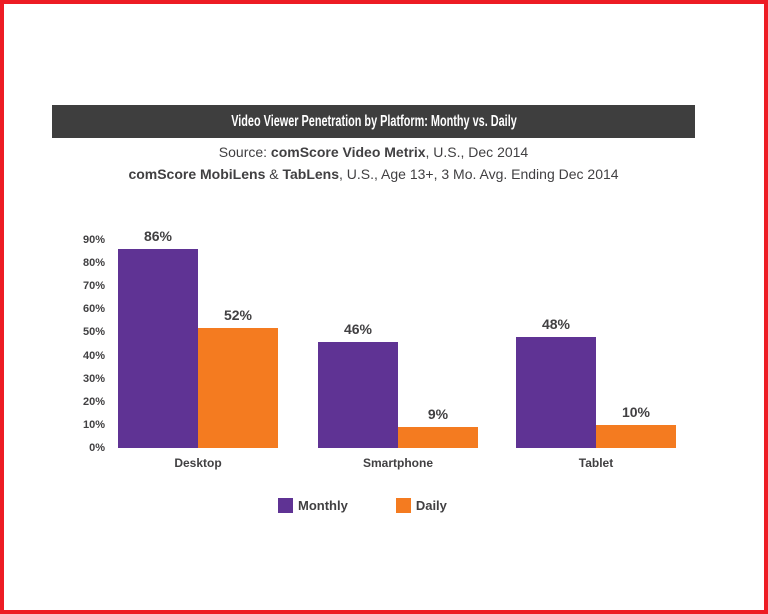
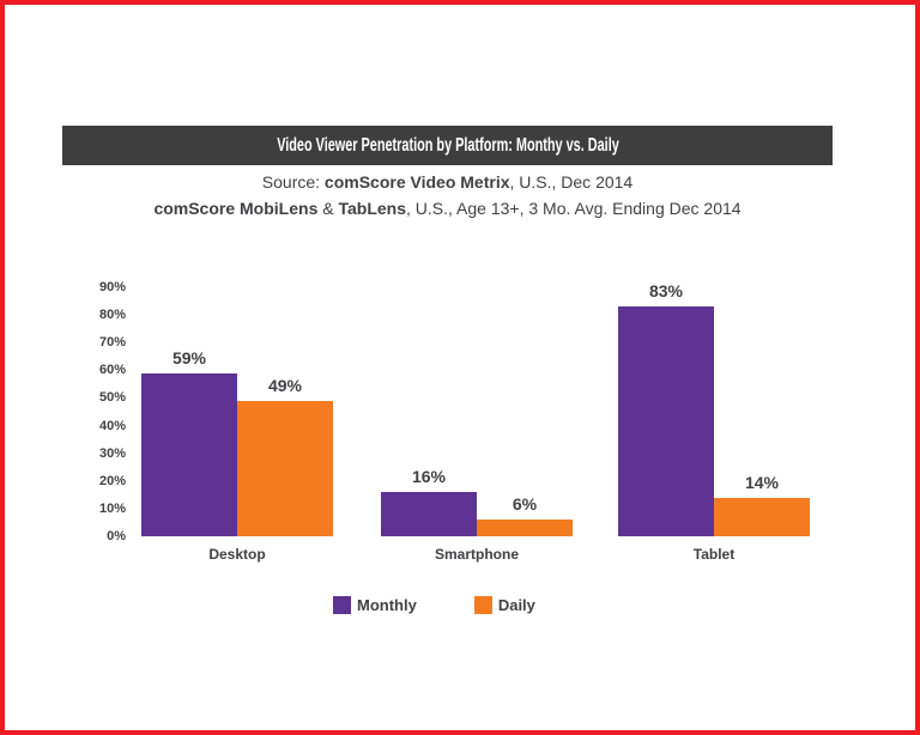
Monthly/Desktop: 86% -> 59%
Daily/Desktop: 52% -> 49%
Monthly/Smartphone: 46% -> 16%
Daily/Smartphone: 9% -> 6%
Monthly/Tablet: 48% -> 83%
Daily/Tablet: 10% -> 14%
